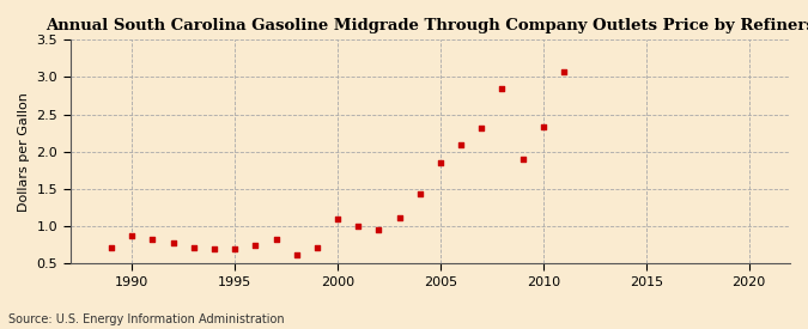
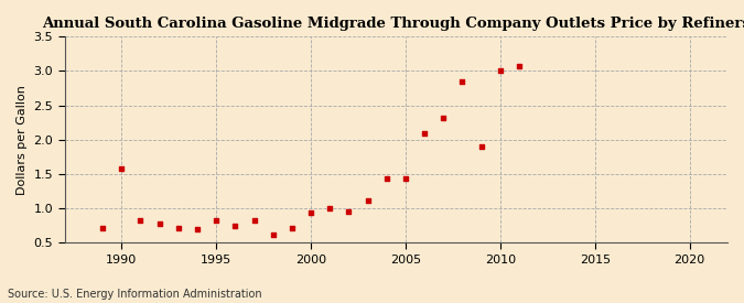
1990: 0.88 -> 1.58
1995: 0.70 -> 0.82
2000: 1.10 -> 0.94
2005: 1.86 -> 1.44
2010: 2.34 -> 3.00
